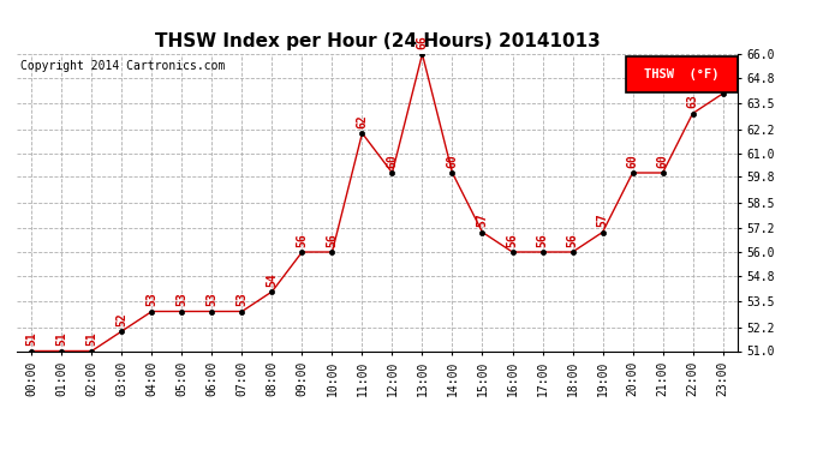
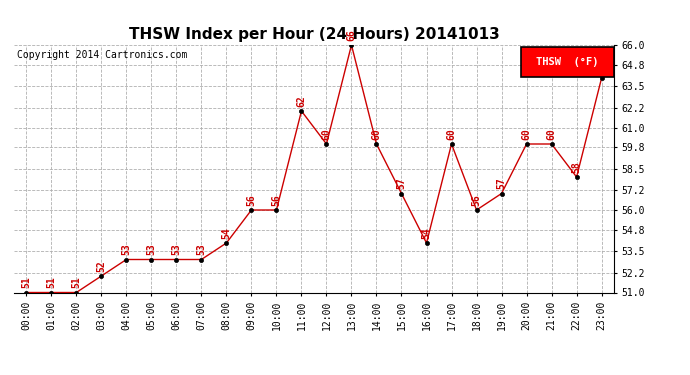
16:00: 56 -> 54
17:00: 56 -> 60
22:00: 63 -> 58
